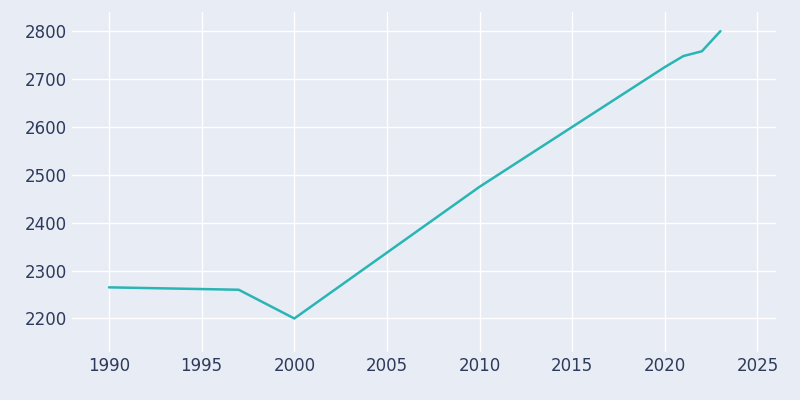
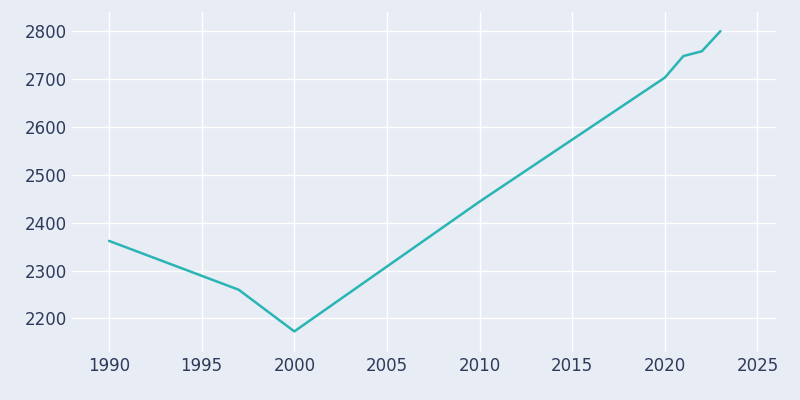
1990: 2265 -> 2362
2000: 2200 -> 2173
2010: 2475 -> 2444
2020: 2725 -> 2703
